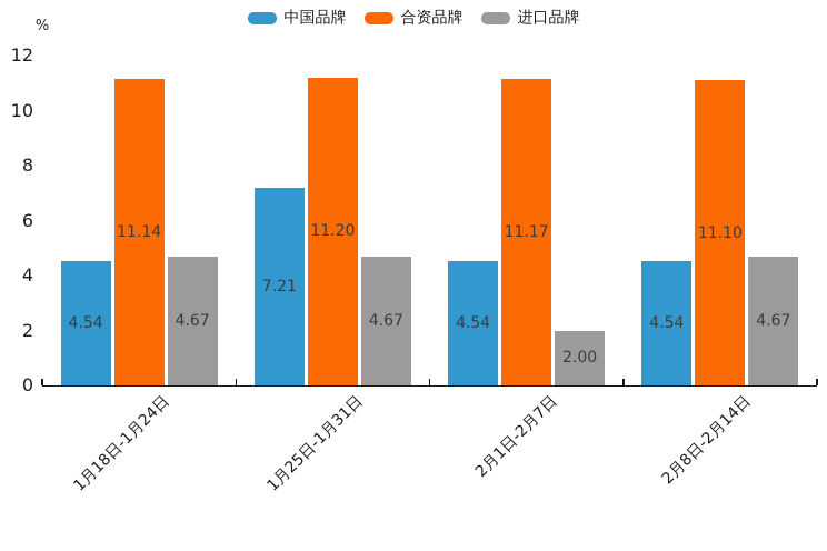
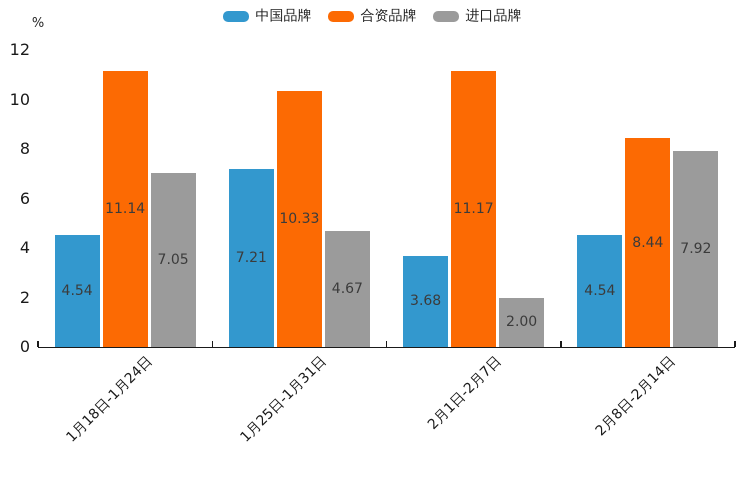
进口品牌/1月18日-1月24日: 4.67 -> 7.05
合资品牌/1月25日-1月31日: 11.20 -> 10.33
中国品牌/2月1日-2月7日: 4.54 -> 3.68
合资品牌/2月8日-2月14日: 11.10 -> 8.44
进口品牌/2月8日-2月14日: 4.67 -> 7.92
